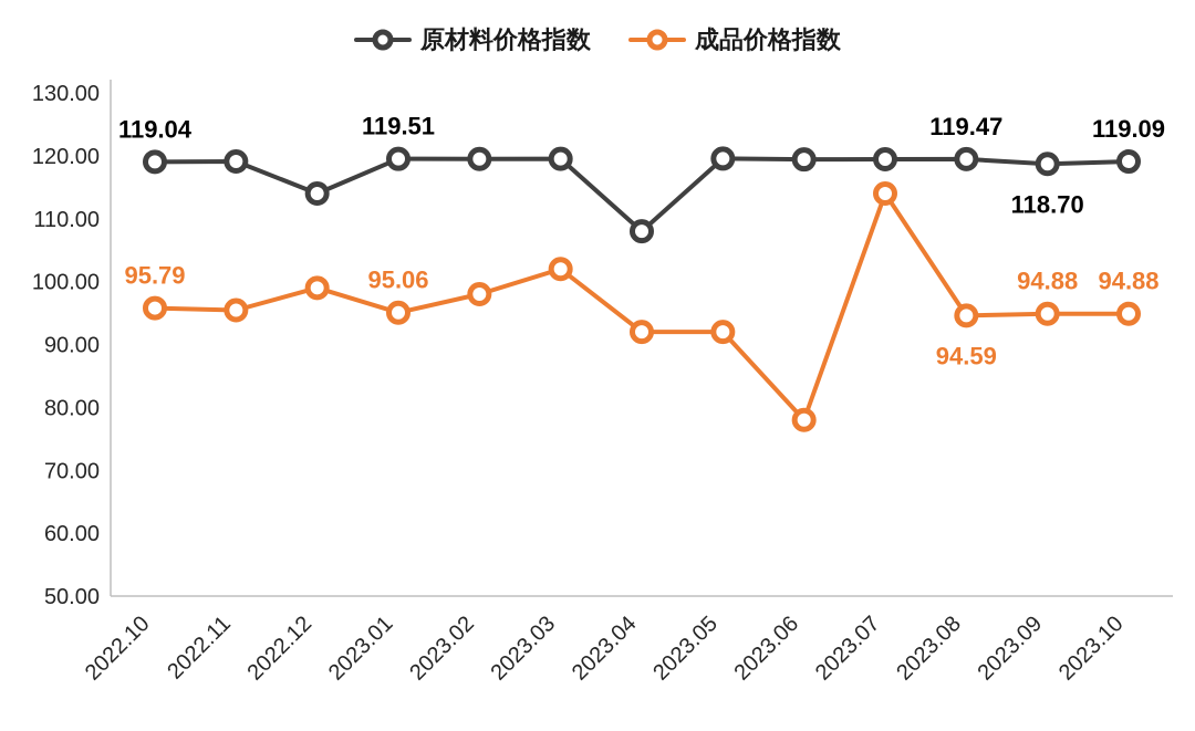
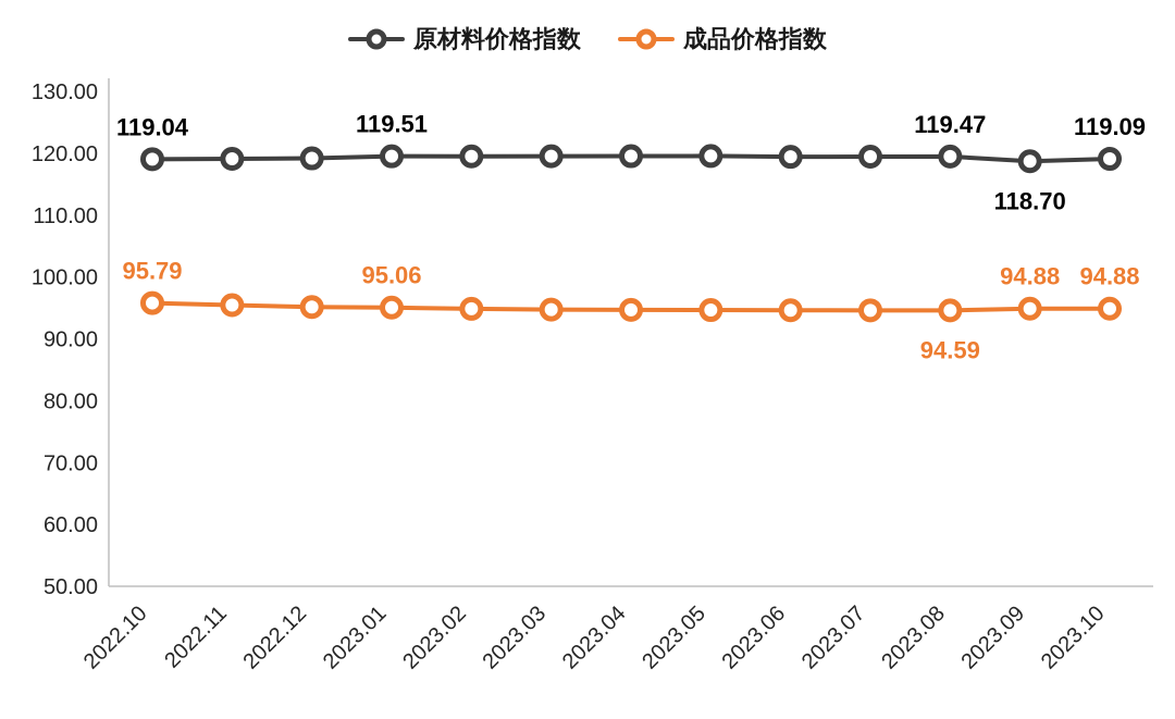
原材料价格指数/2022.12: 114 -> 119
成品价格指数/2022.12: 99 -> 95
成品价格指数/2023.02: 98 -> 95
成品价格指数/2023.03: 102 -> 95
原材料价格指数/2023.04: 108 -> 120
成品价格指数/2023.04: 92 -> 95
成品价格指数/2023.05: 92 -> 95
成品价格指数/2023.06: 78 -> 95
成品价格指数/2023.07: 114 -> 95
